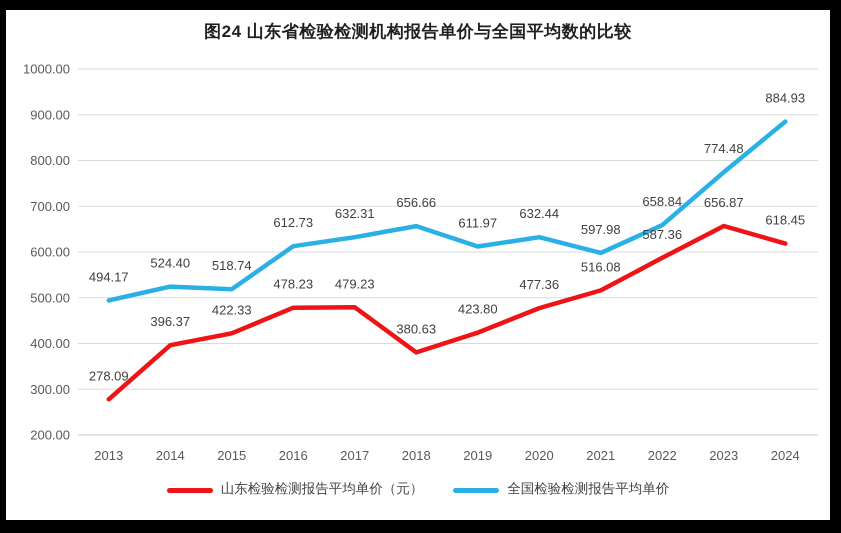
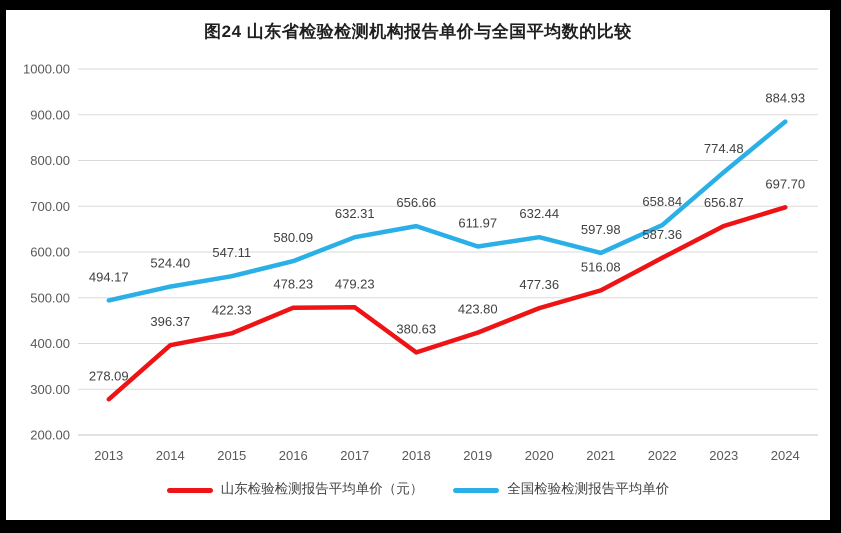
全国检验检测报告平均单价/2015: 518.74 -> 547.11
全国检验检测报告平均单价/2016: 612.73 -> 580.09
山东检验检测报告平均单价（元）/2024: 618.45 -> 697.70
